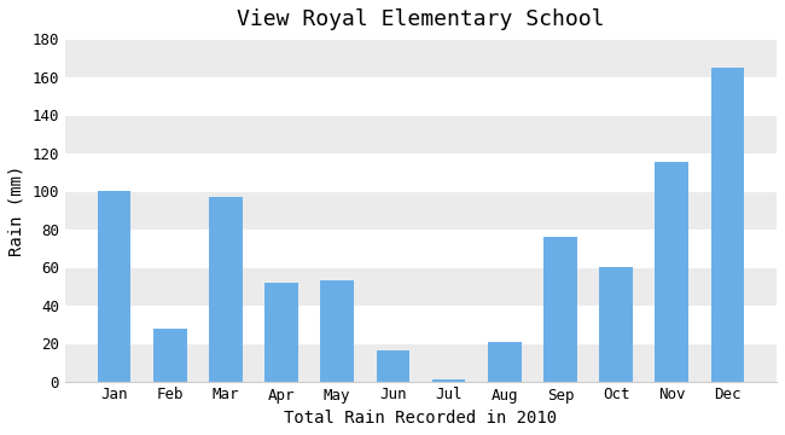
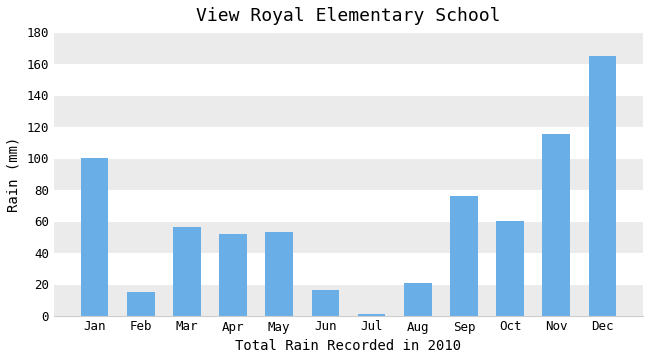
Feb: 28 -> 15
Mar: 97 -> 56
